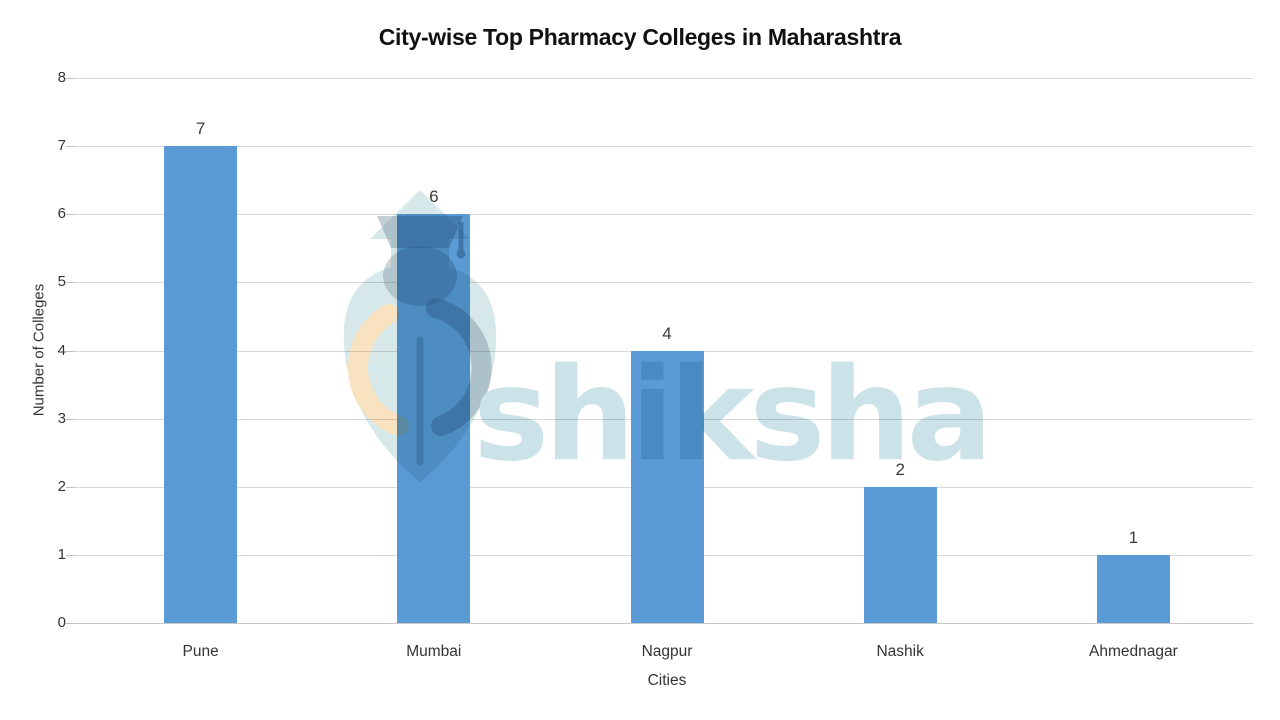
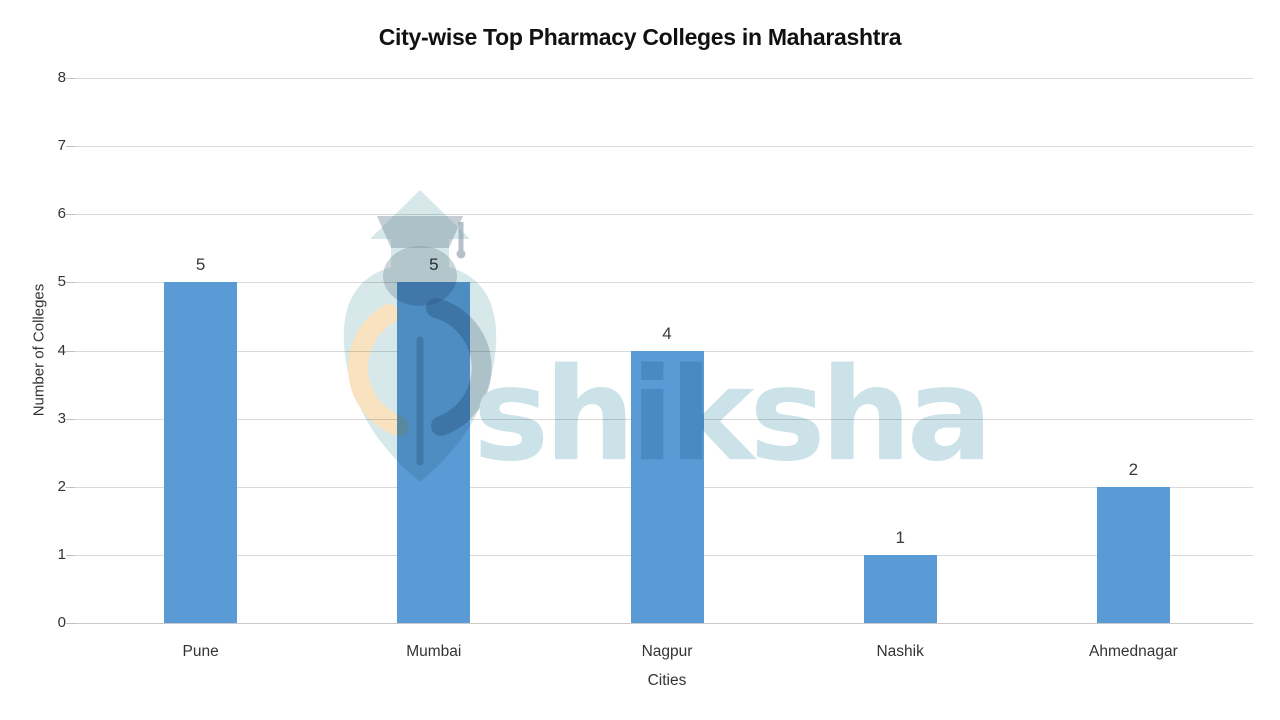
Pune: 7 -> 5
Mumbai: 6 -> 5
Nashik: 2 -> 1
Ahmednagar: 1 -> 2
